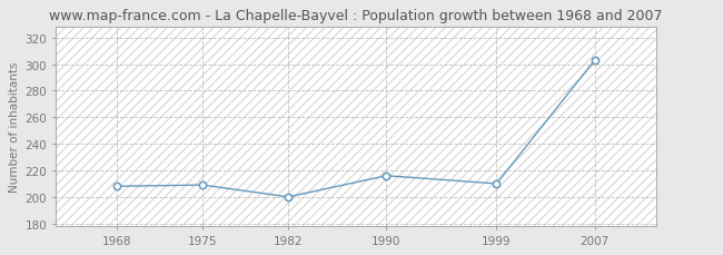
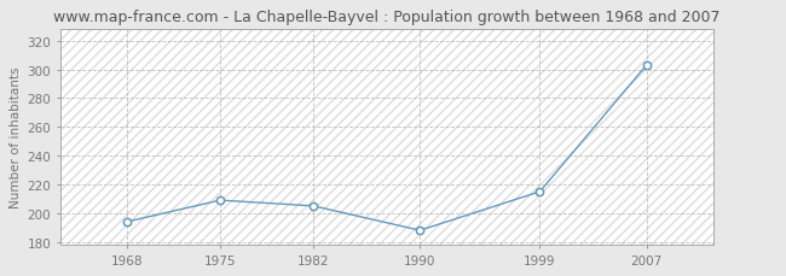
1968: 208 -> 194
1982: 200 -> 205
1990: 216 -> 188
1999: 210 -> 215
